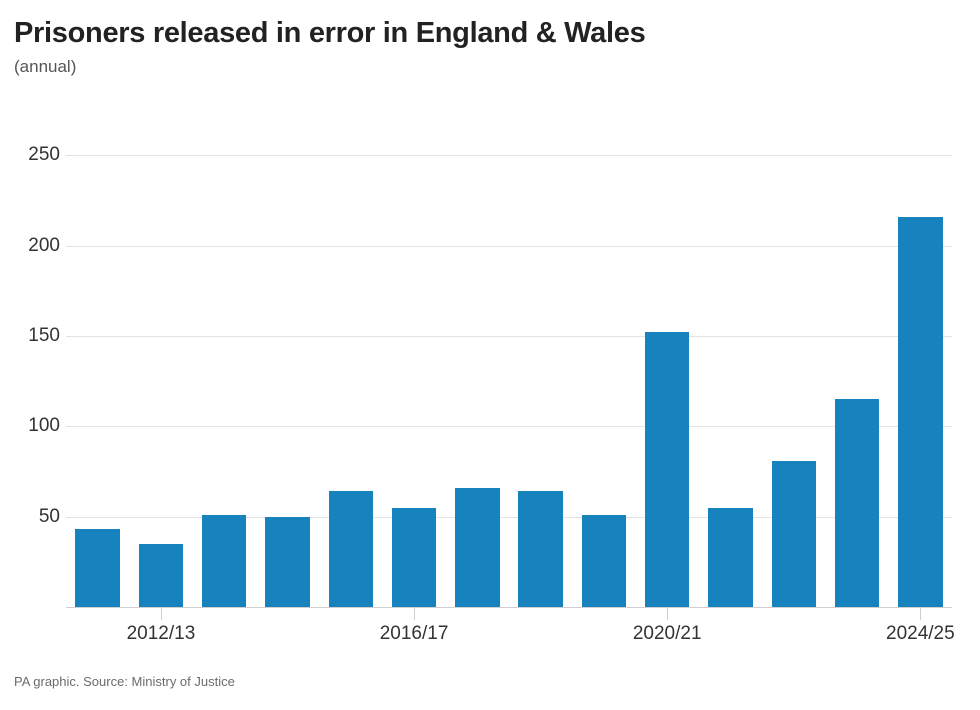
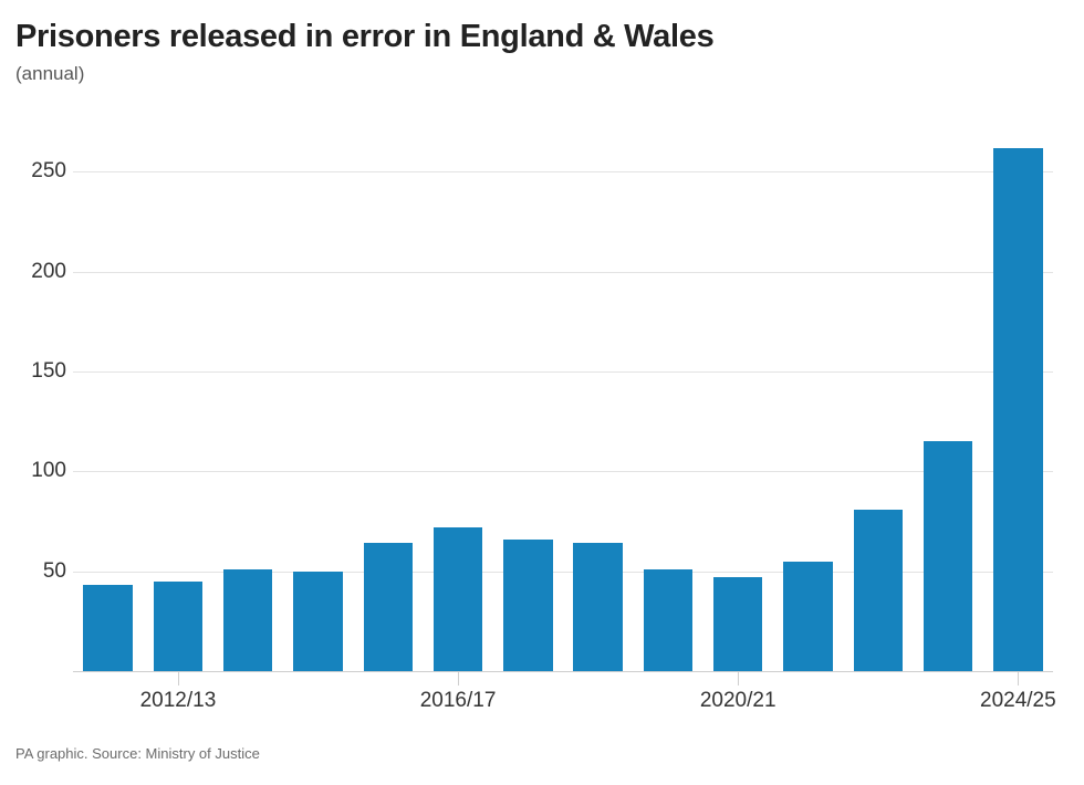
2012/13: 35 -> 45
2016/17: 55 -> 72
2020/21: 152 -> 47
2024/25: 216 -> 262
